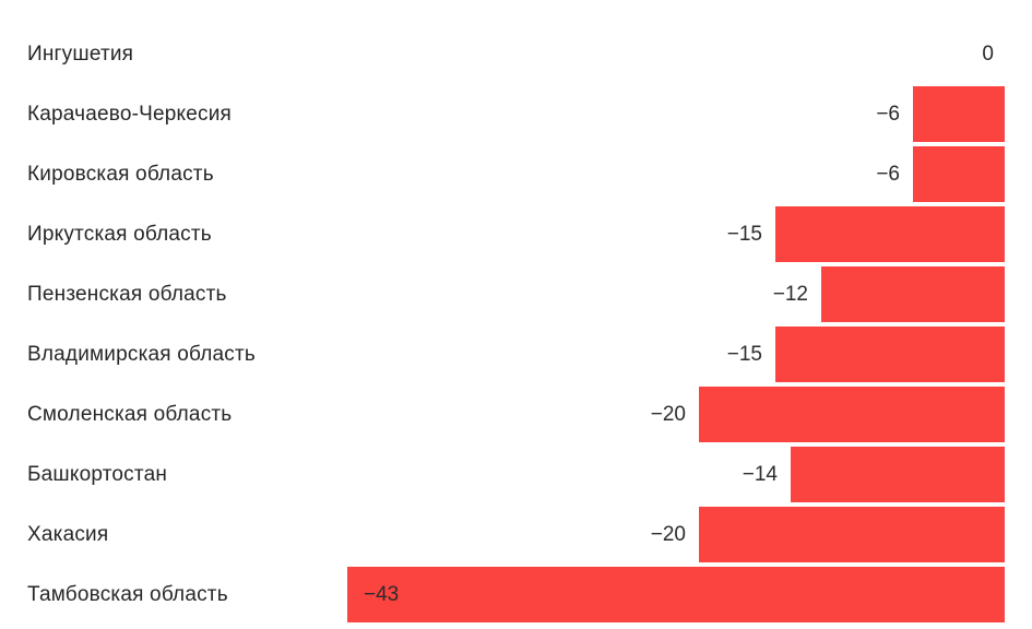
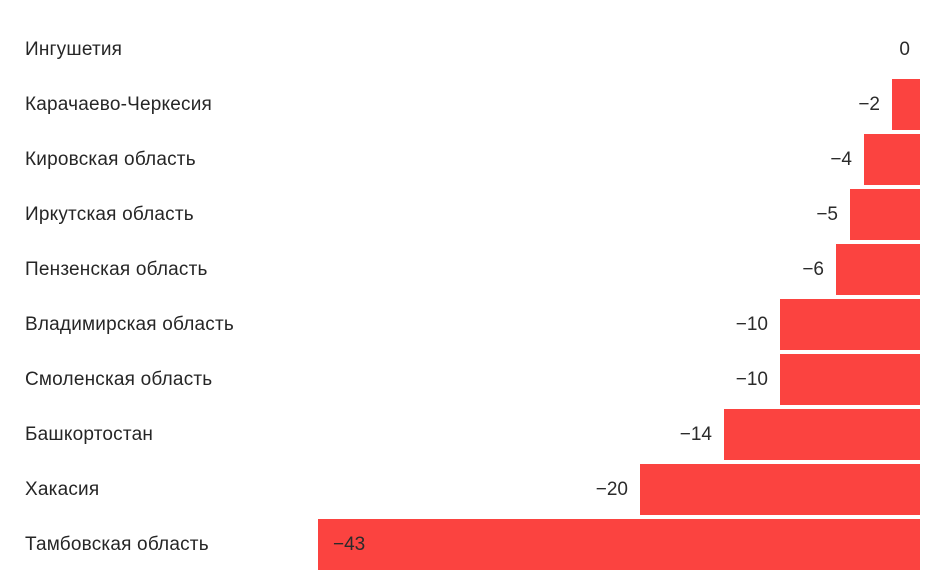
Карачаево-Черкесия: −6 -> −2
Кировская область: −6 -> −4
Иркутская область: −15 -> −5
Пензенская область: −12 -> −6
Владимирская область: −15 -> −10
Смоленская область: −20 -> −10
